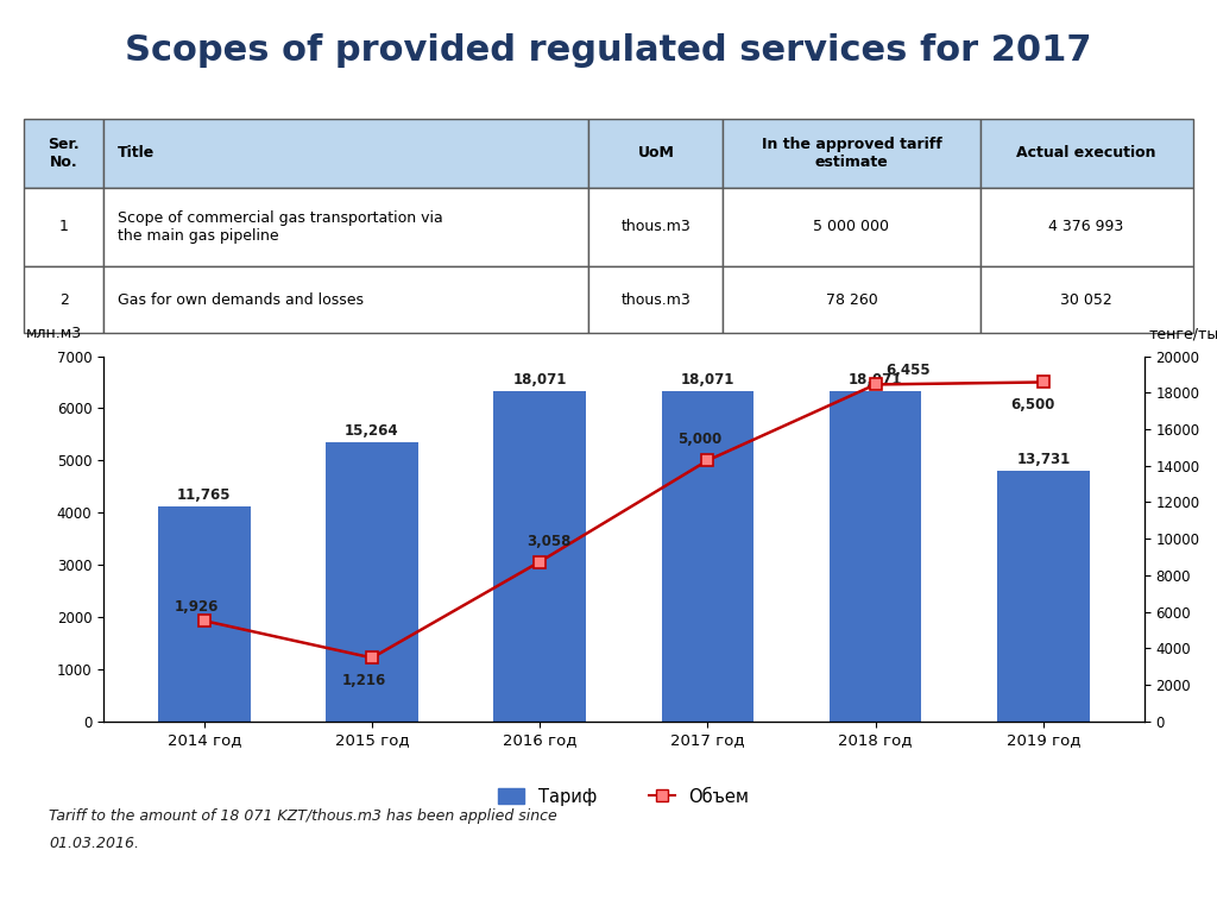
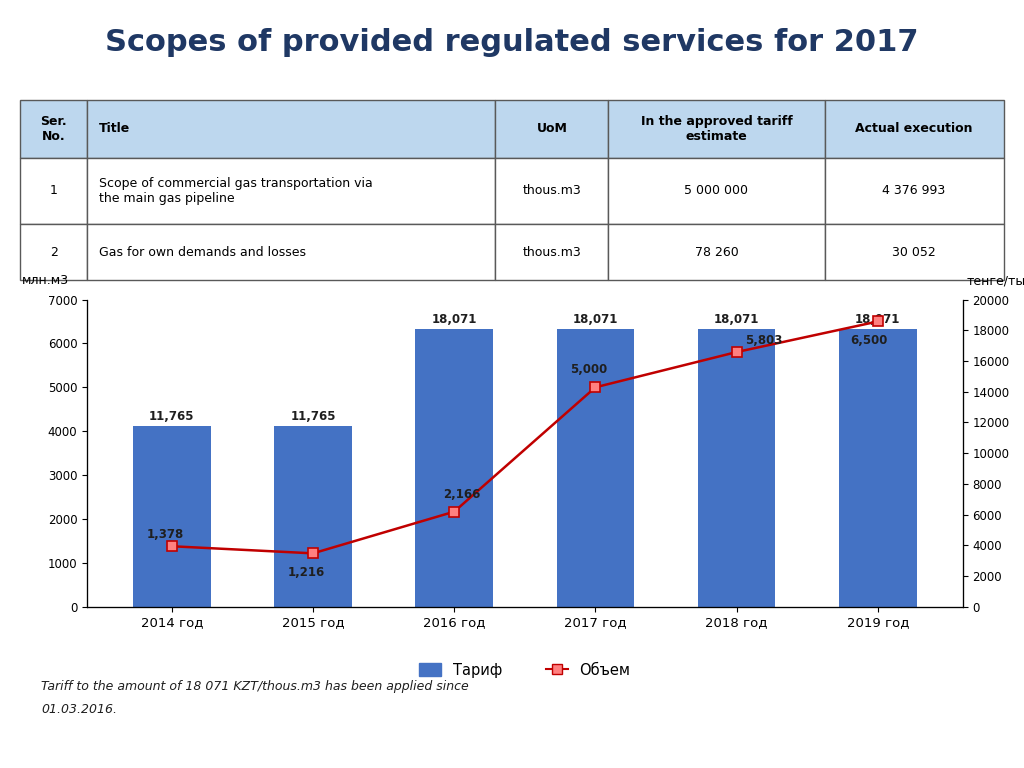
Объем/2014 год: 1,926 -> 1,378
Тариф/2015 год: 15,264 -> 11,765
Объем/2016 год: 3,058 -> 2,166
Объем/2018 год: 6,455 -> 5,803
Тариф/2019 год: 13,731 -> 18,071
